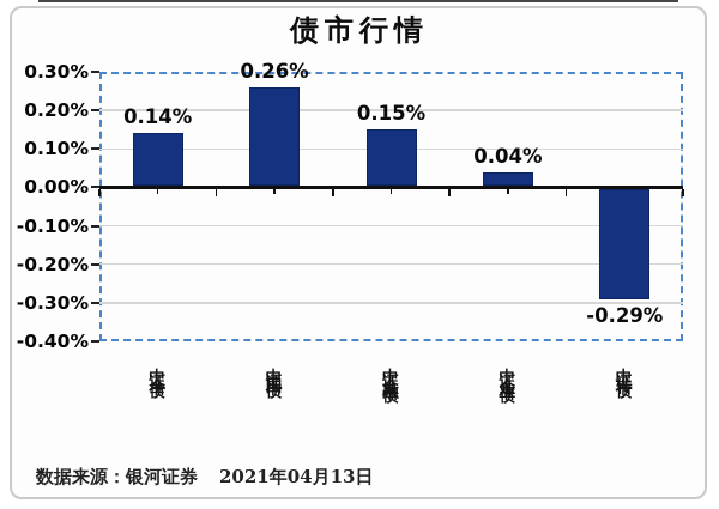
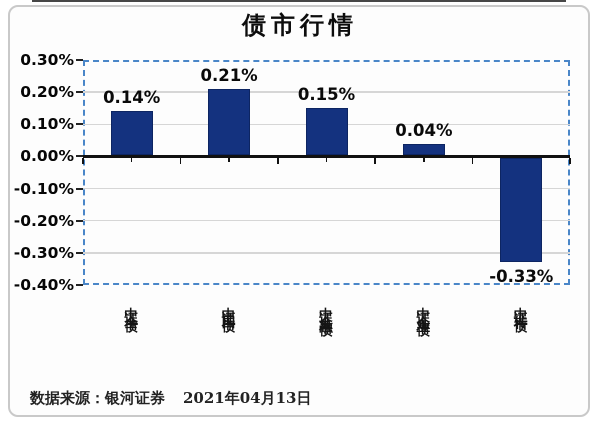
中证国债: 0.26% -> 0.21%
中证转债: -0.29% -> -0.33%
